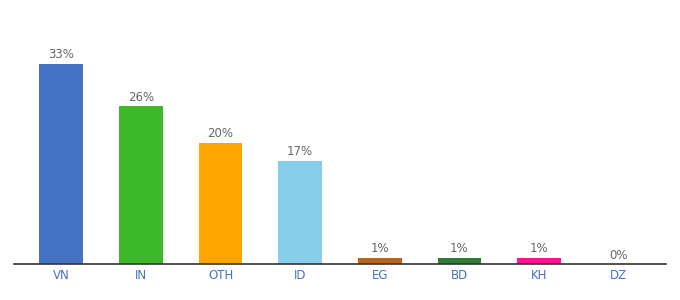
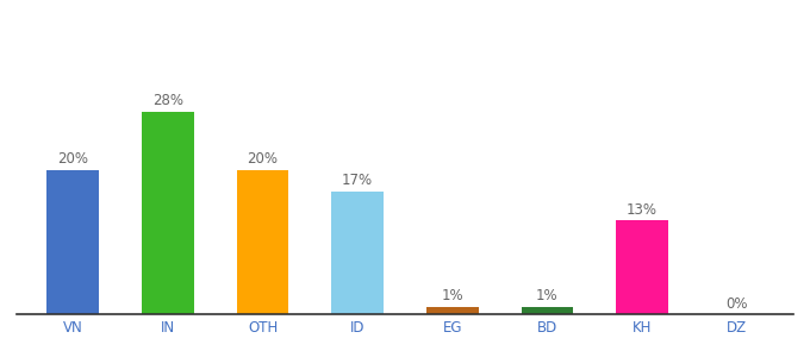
VN: 33% -> 20%
IN: 26% -> 28%
KH: 1% -> 13%
